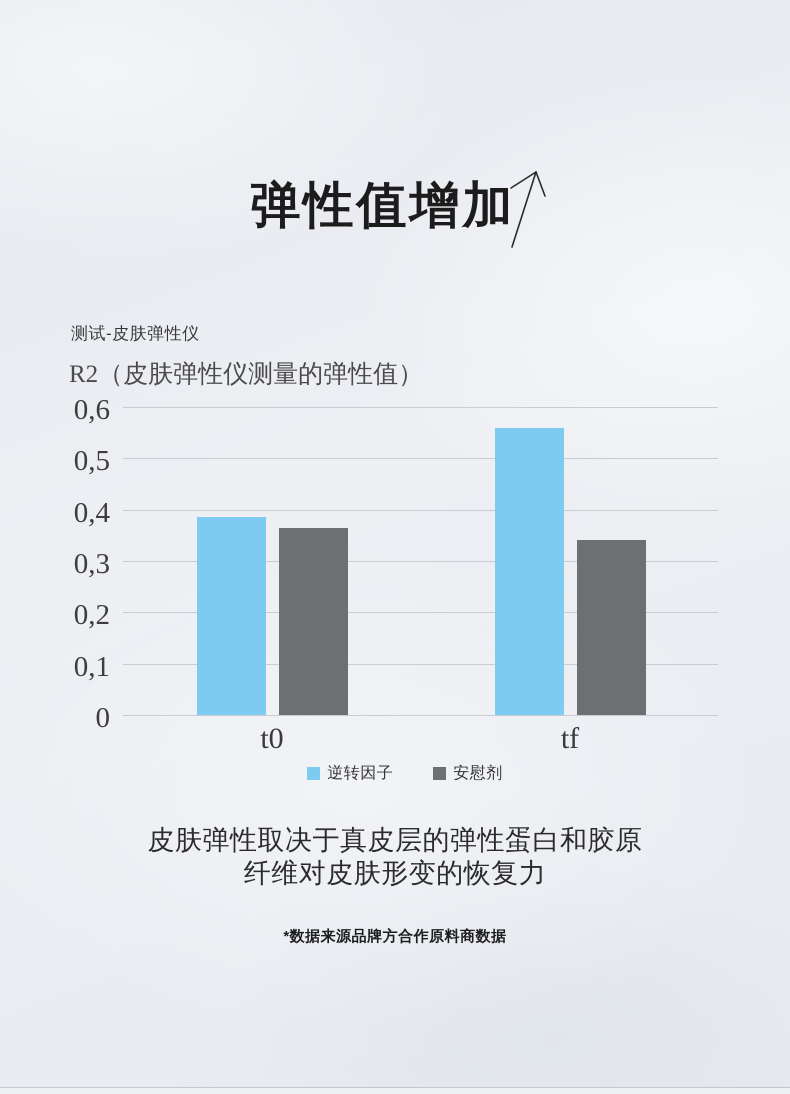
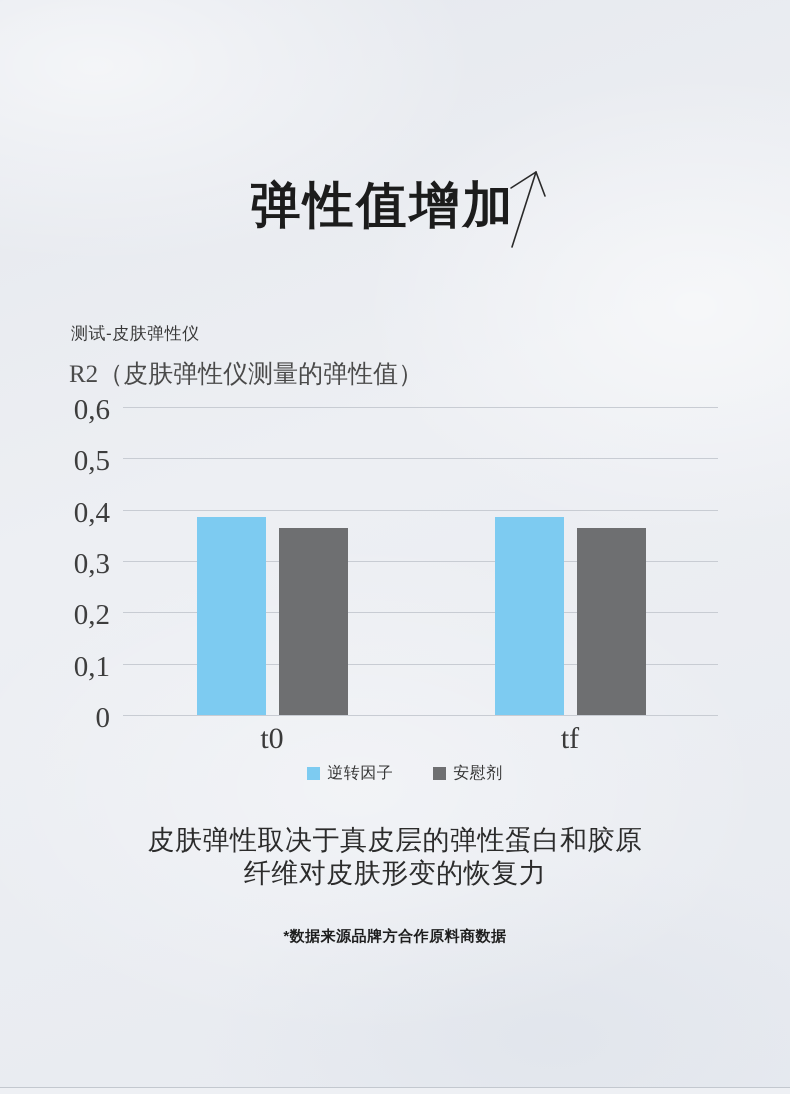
逆转因子/tf: 0,56 -> 0,39
安慰剂/tf: 0,34 -> 0,36
